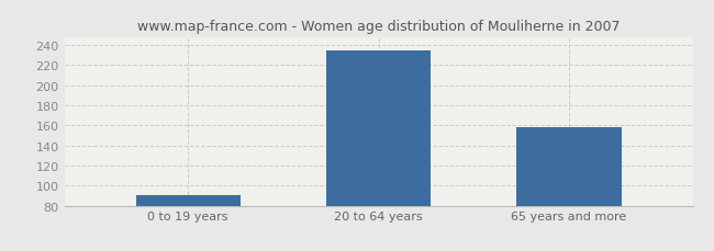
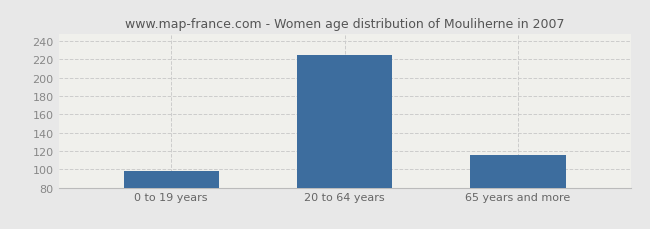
0 to 19 years: 90 -> 98
20 to 64 years: 234 -> 225
65 years and more: 158 -> 116
